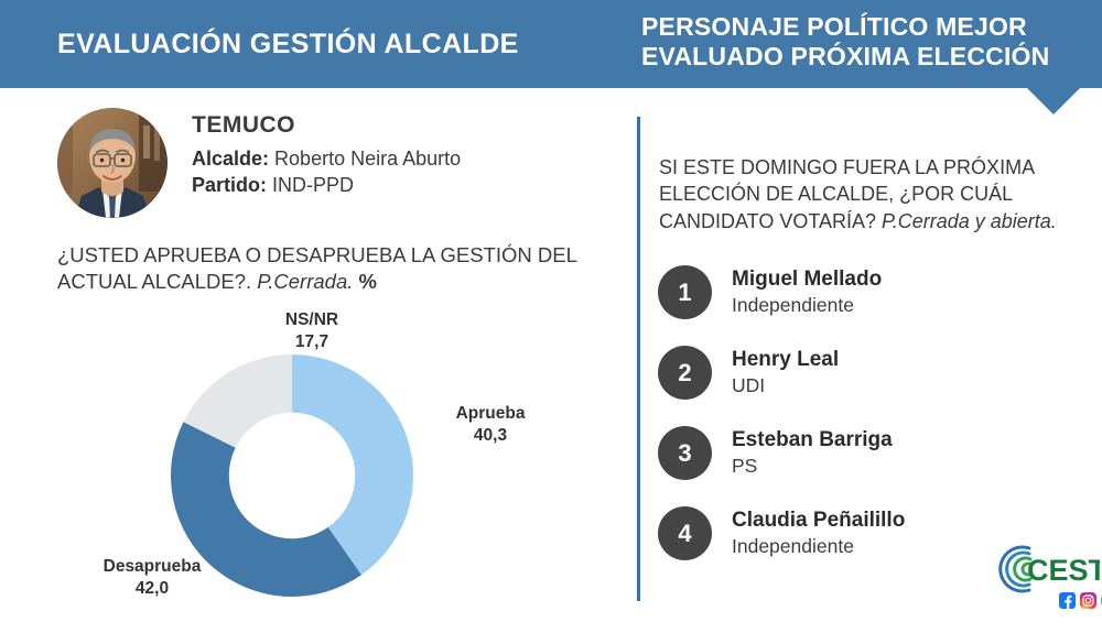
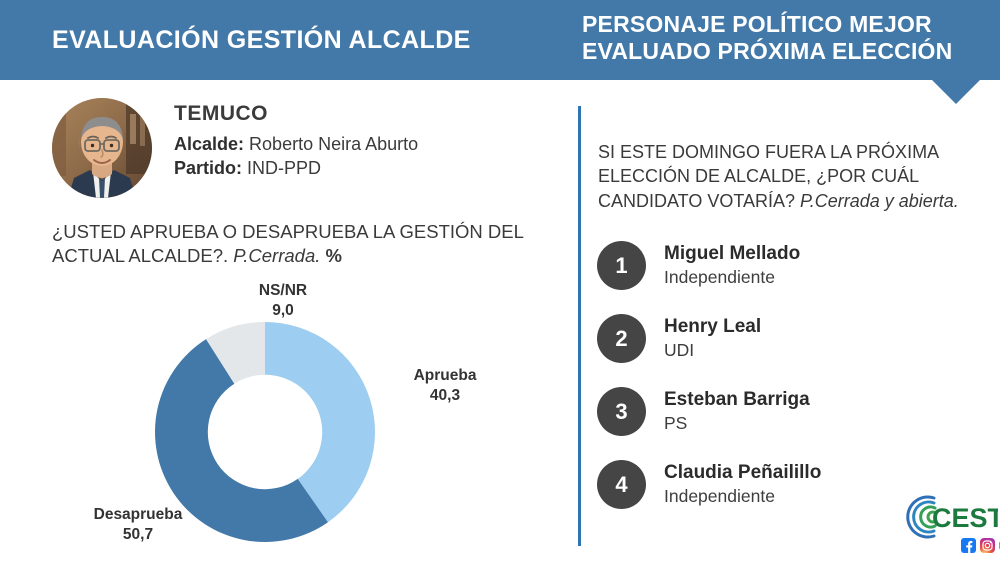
Desaprueba: 42,0 -> 50,7
NS/NR: 17,7 -> 9,0
